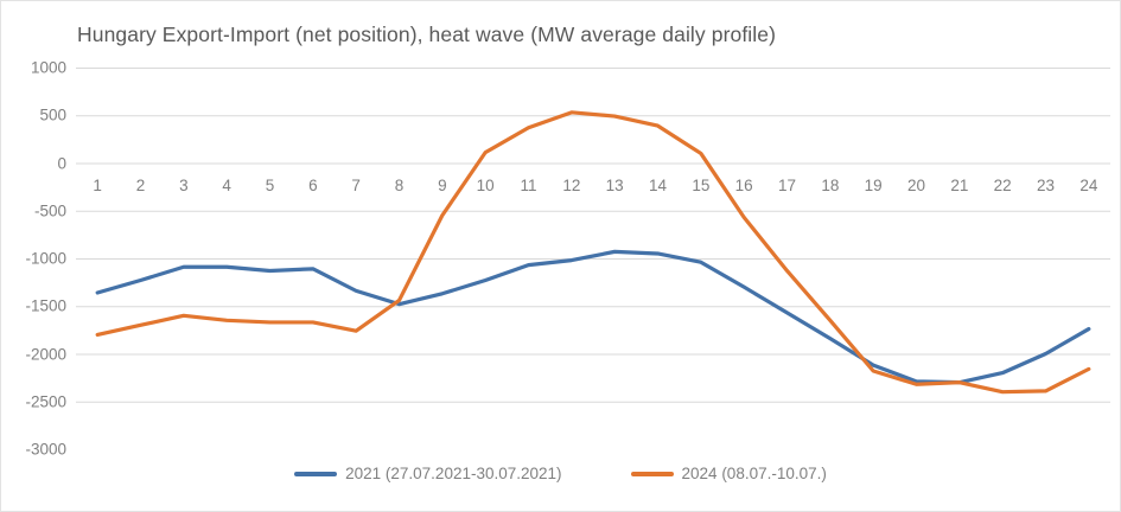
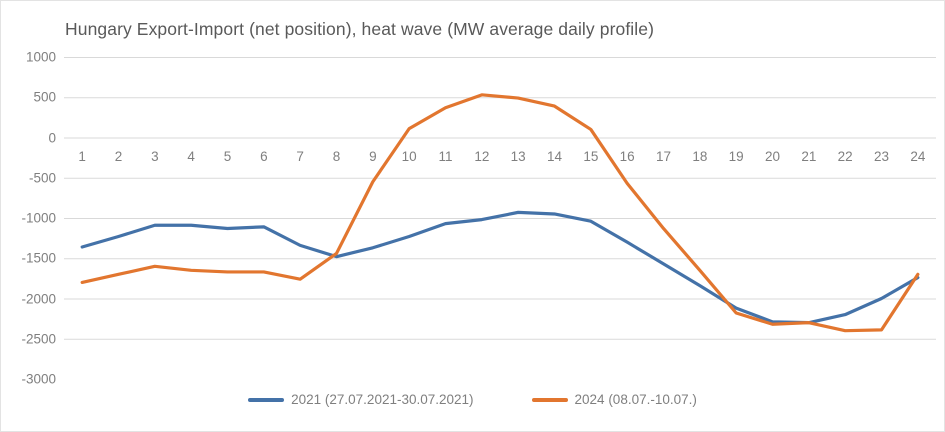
2024 (08.07.-10.07.)/24: -2200 -> -1700
